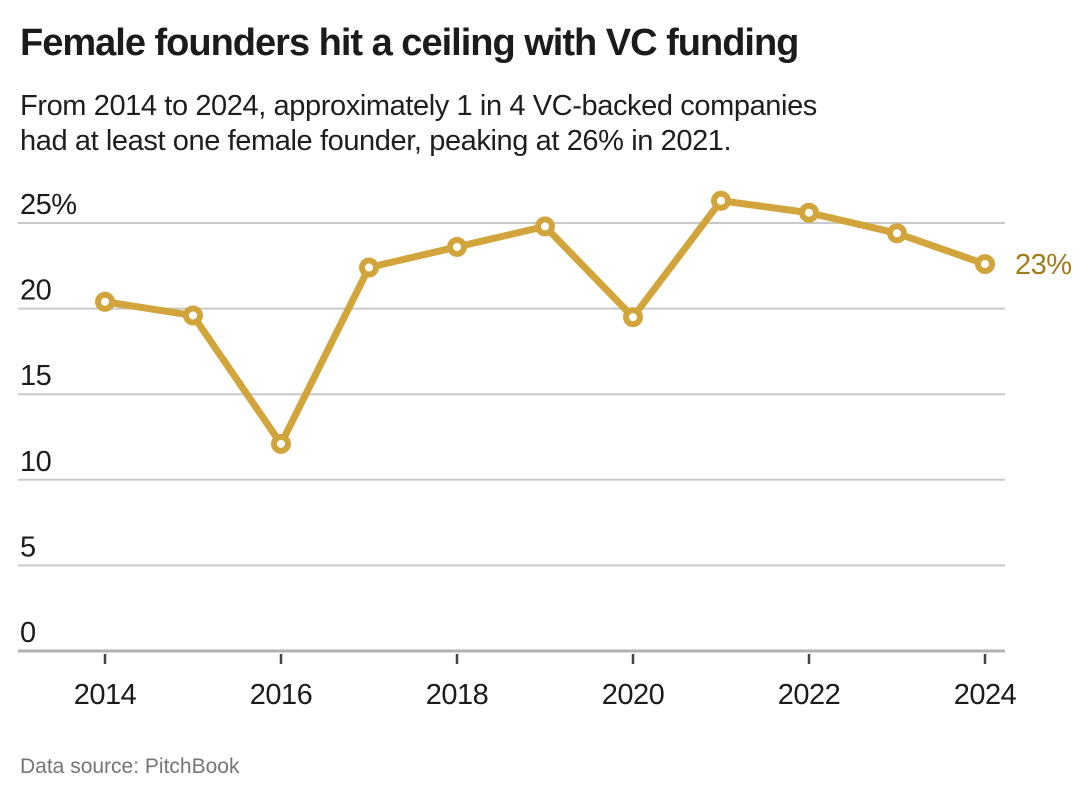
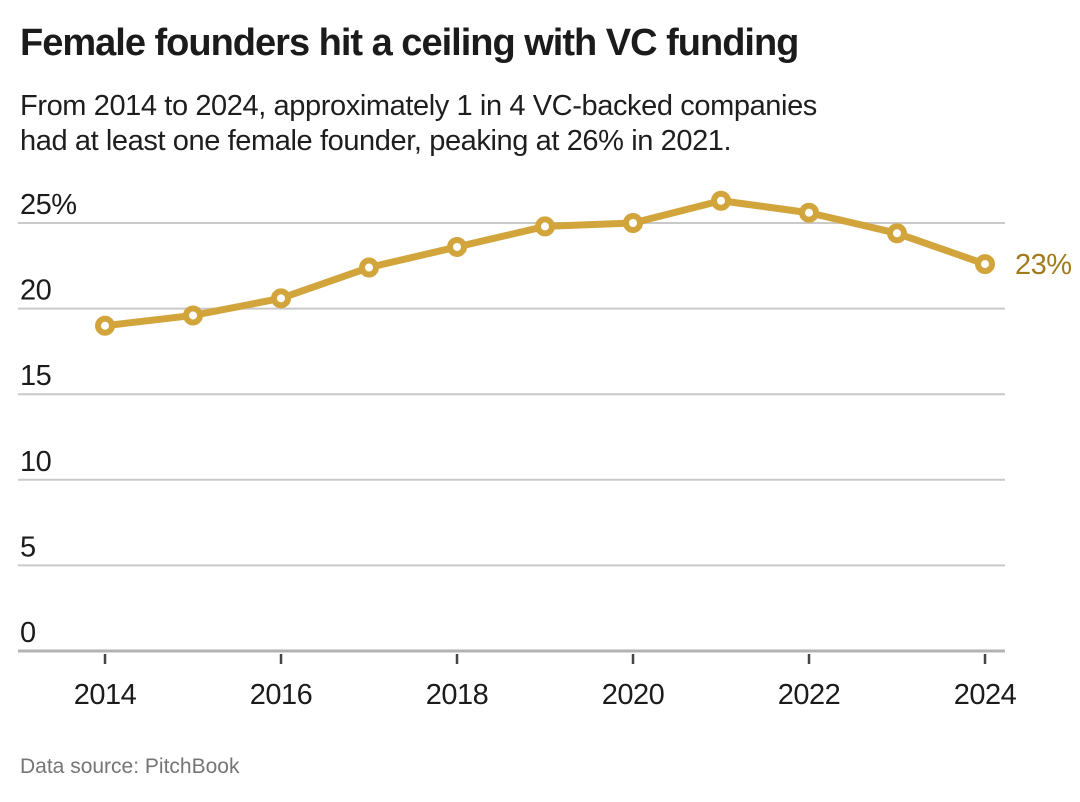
2014: 20.4% -> 19.0%
2016: 12.1% -> 20.6%
2020: 19.5% -> 25.0%
